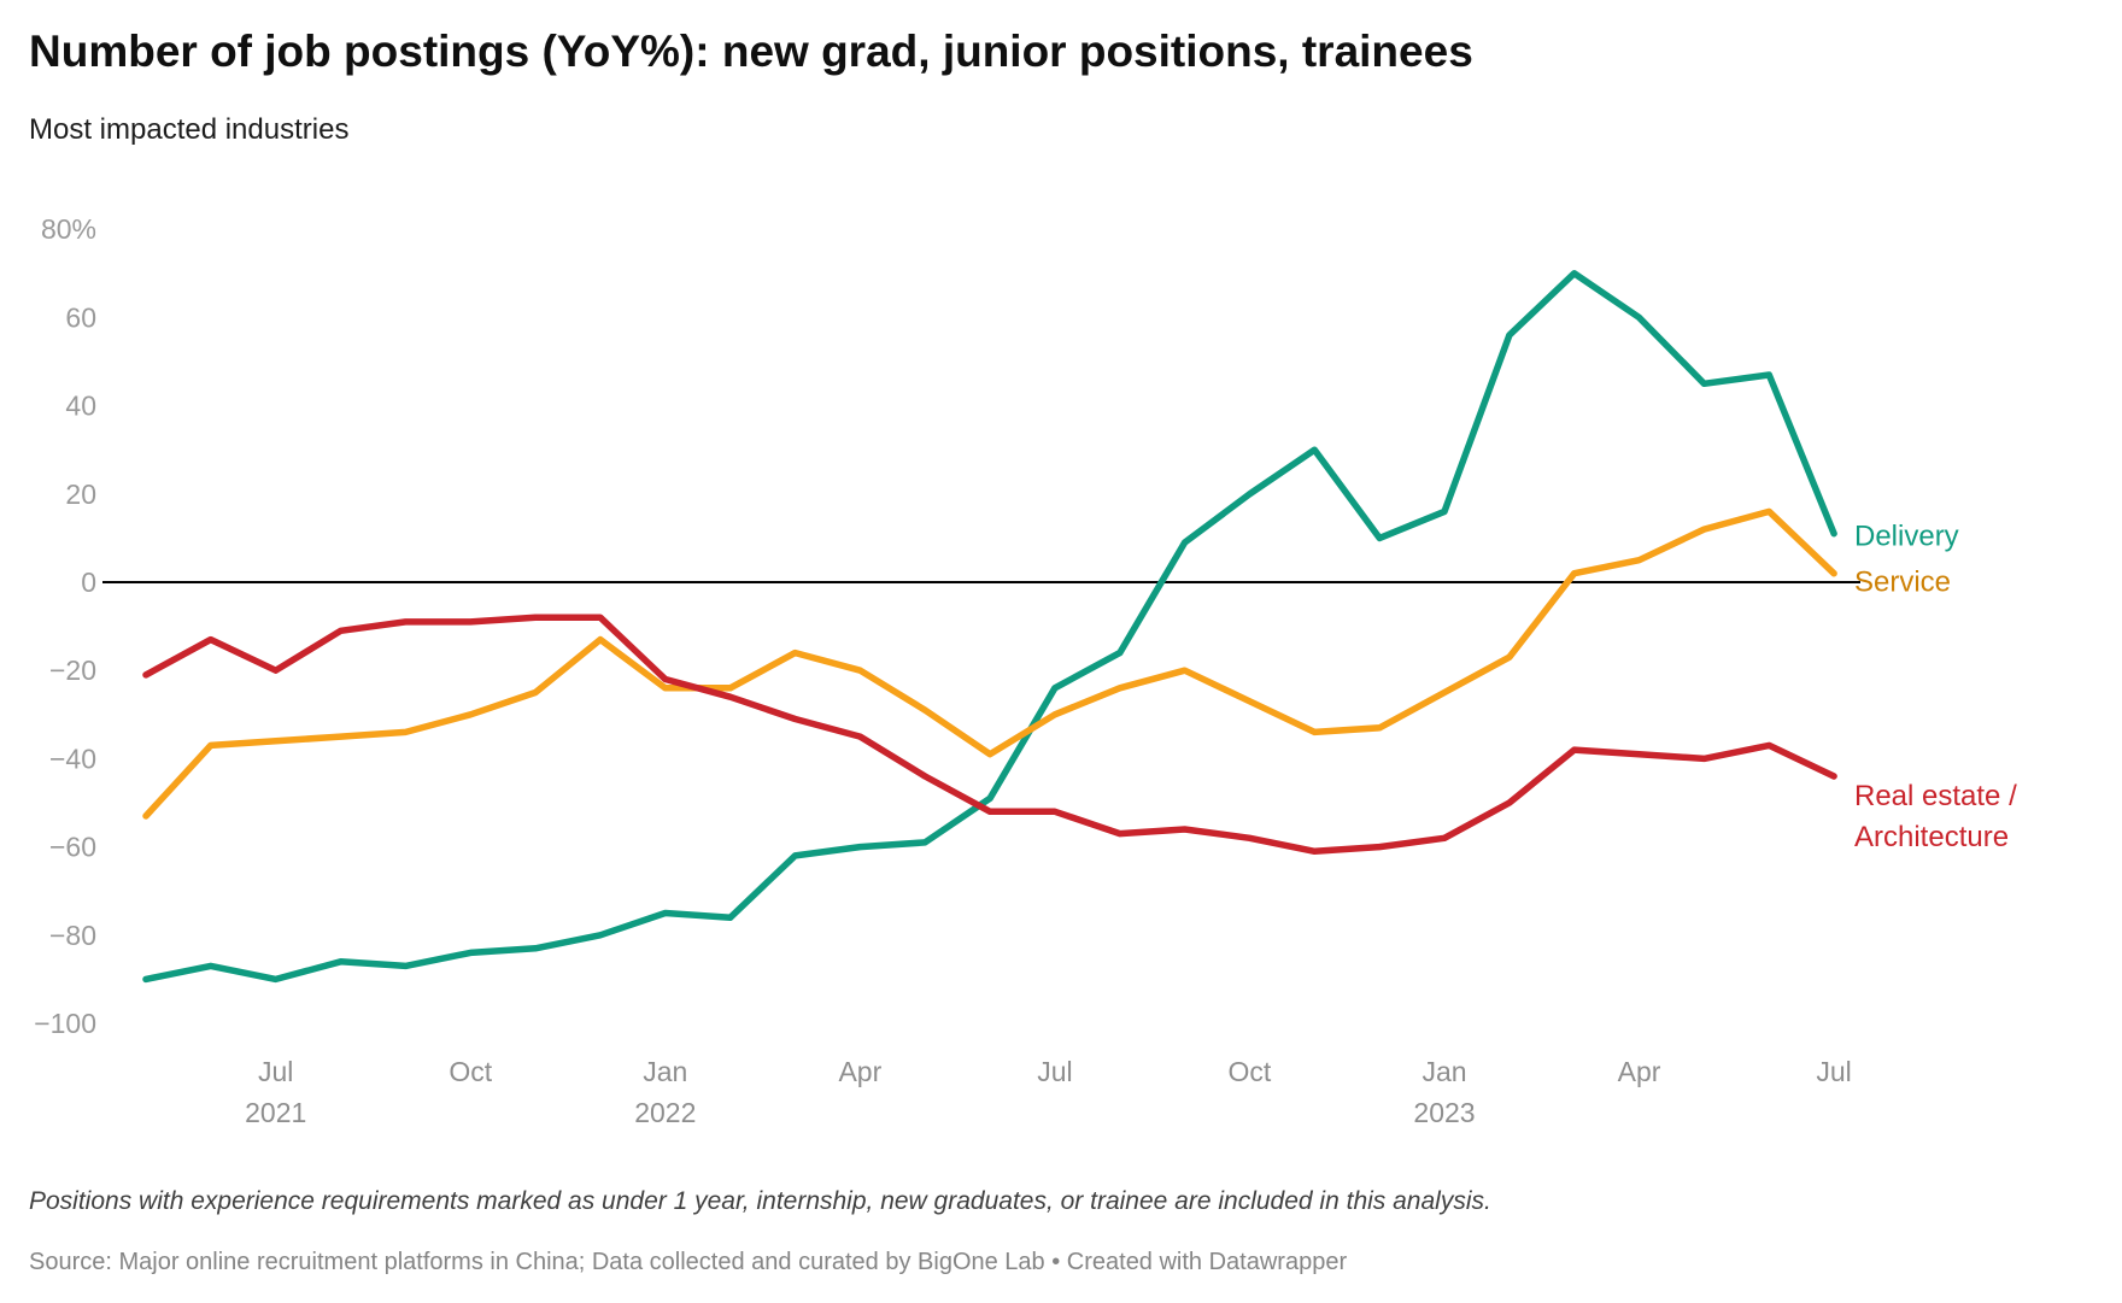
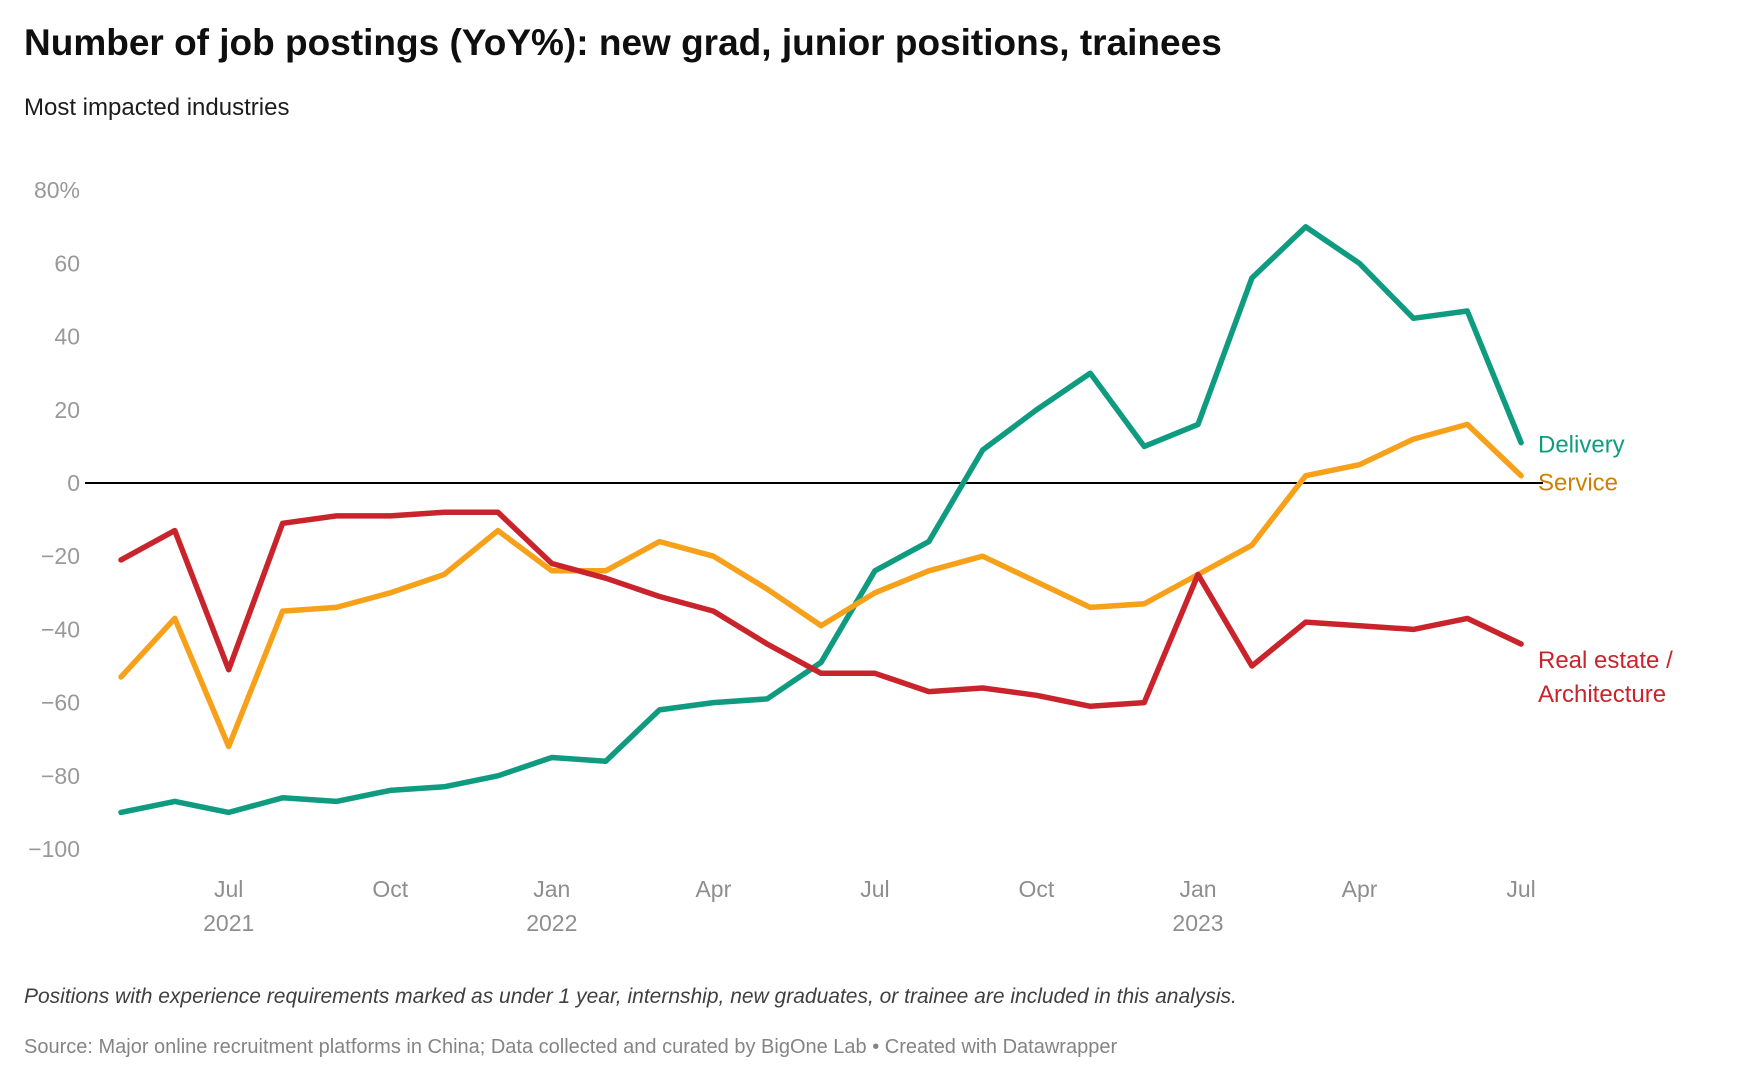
Service/Jul 2021: -36% -> -72%
Real estate / Architecture/Jul 2021: -20% -> -51%
Real estate / Architecture/Jan 2023: -58% -> -25%
